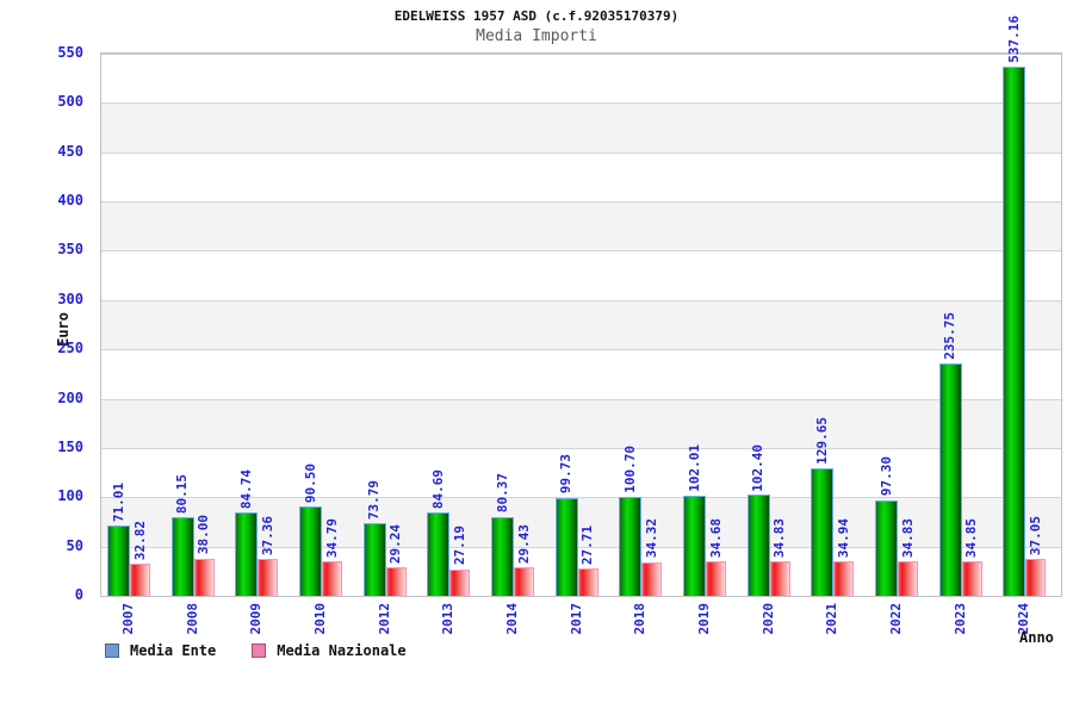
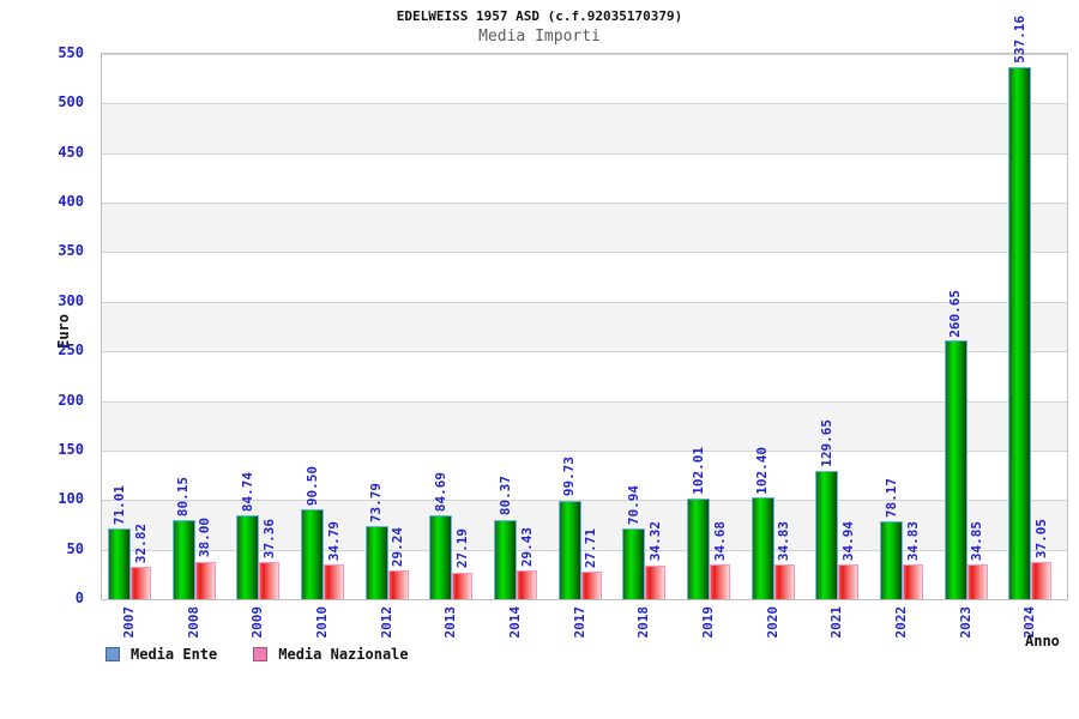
Media Ente/2018: 100.70 -> 70.94
Media Ente/2022: 97.30 -> 78.17
Media Ente/2023: 235.75 -> 260.65
